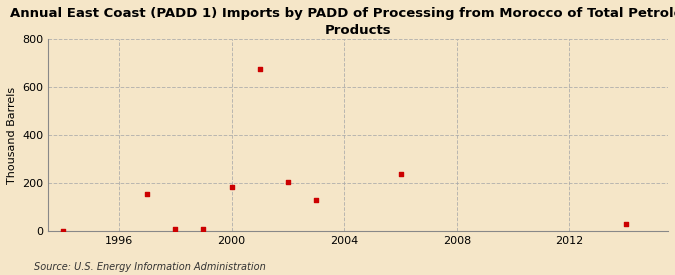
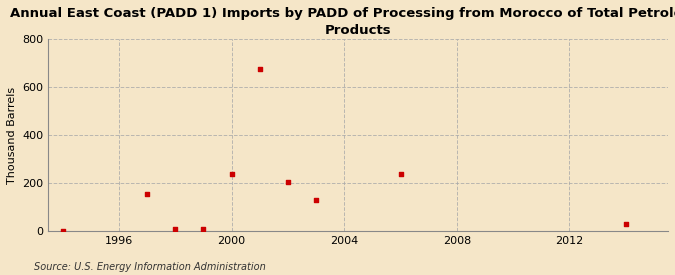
2000: 185 -> 237
